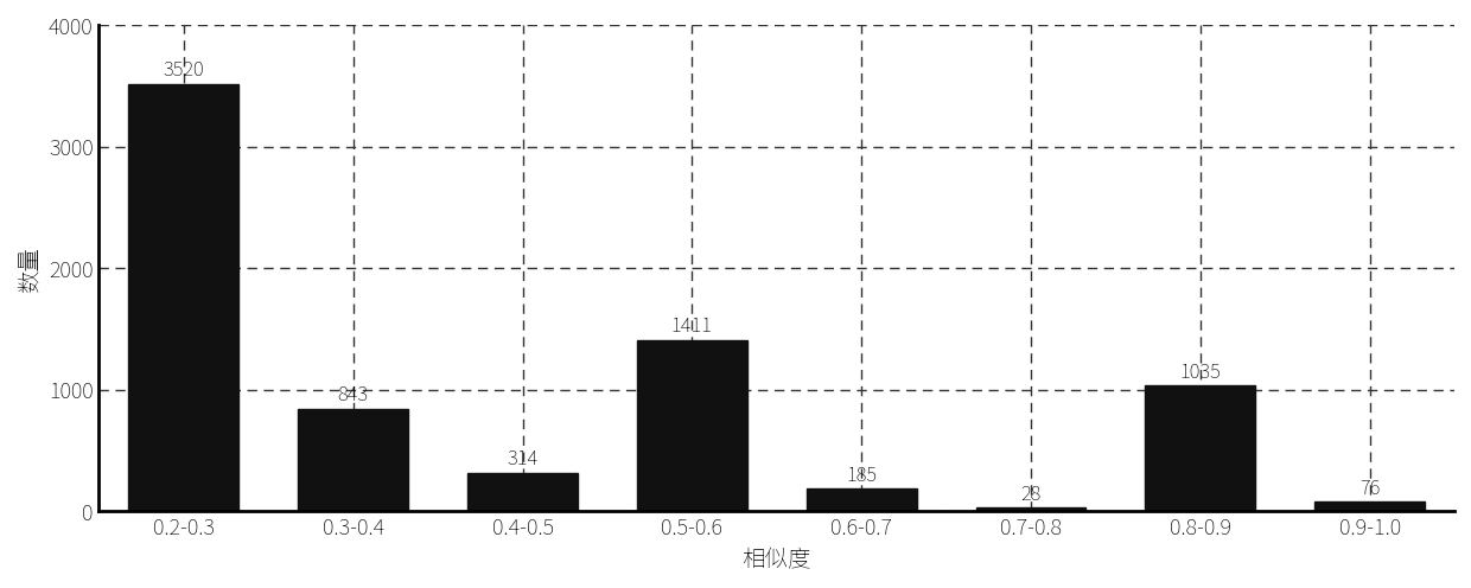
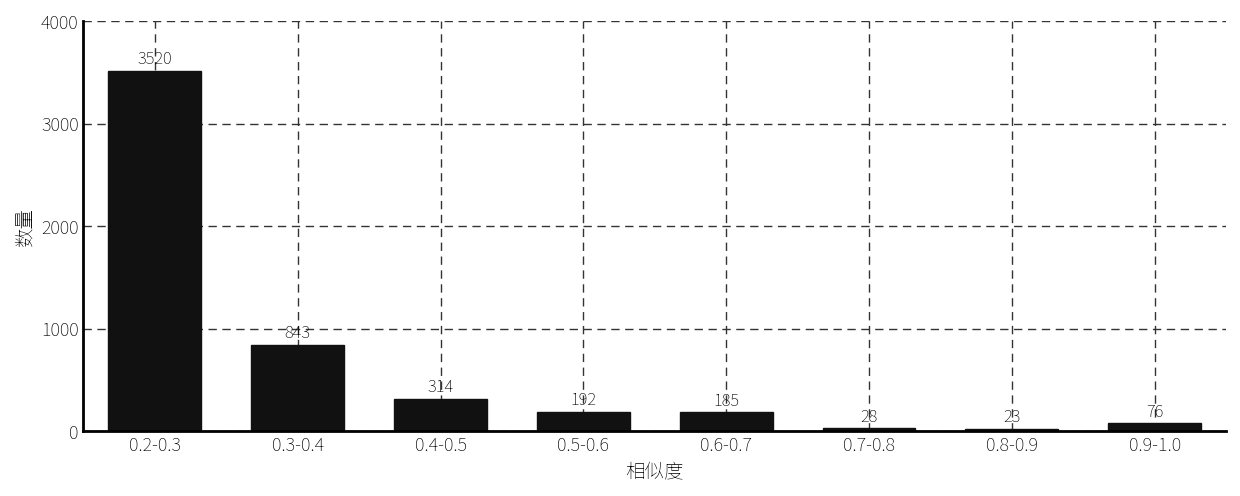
0.5-0.6: 1411 -> 192
0.8-0.9: 1035 -> 23
